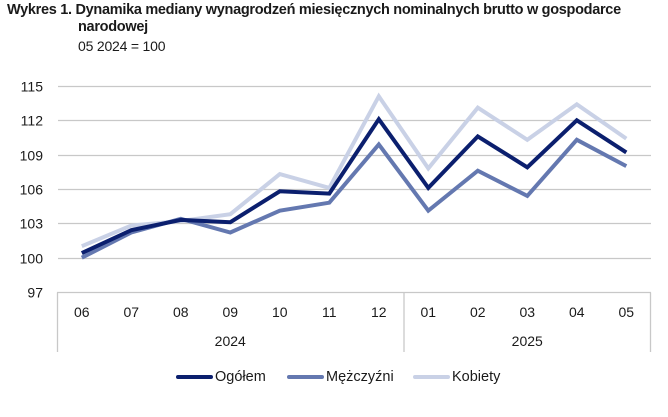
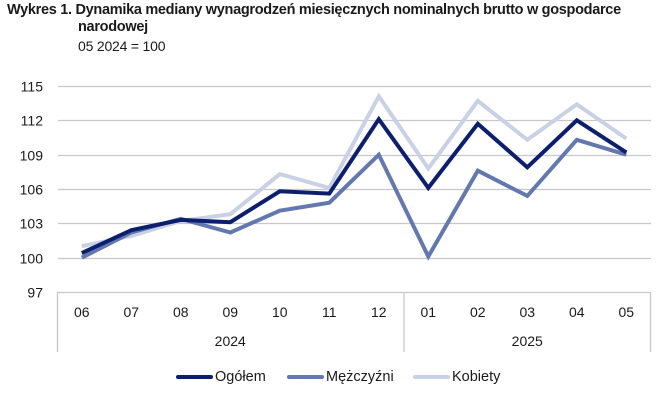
Kobiety/07: 102.8 -> 101.9
Mężczyźni/12: 109.9 -> 109.0
Mężczyźni/01: 104.1 -> 100.1
Ogółem/02: 110.6 -> 111.7
Kobiety/02: 113.1 -> 113.7
Mężczyźni/05: 108.0 -> 109.0
